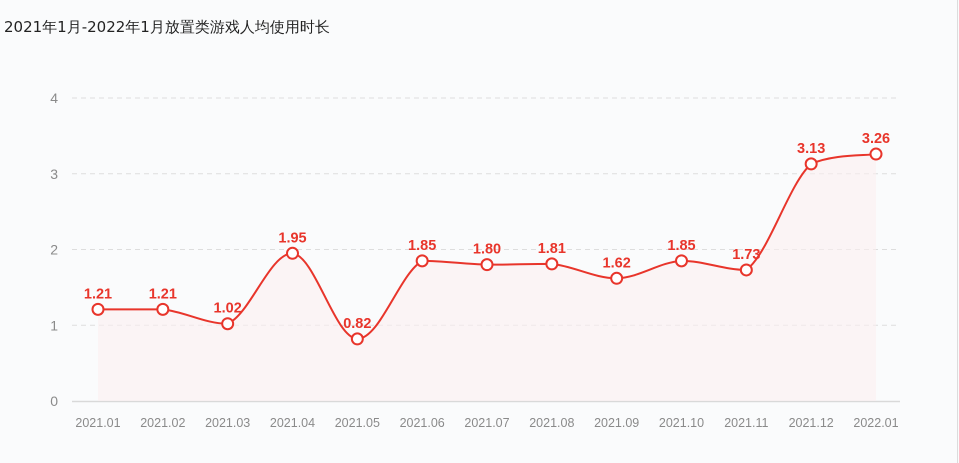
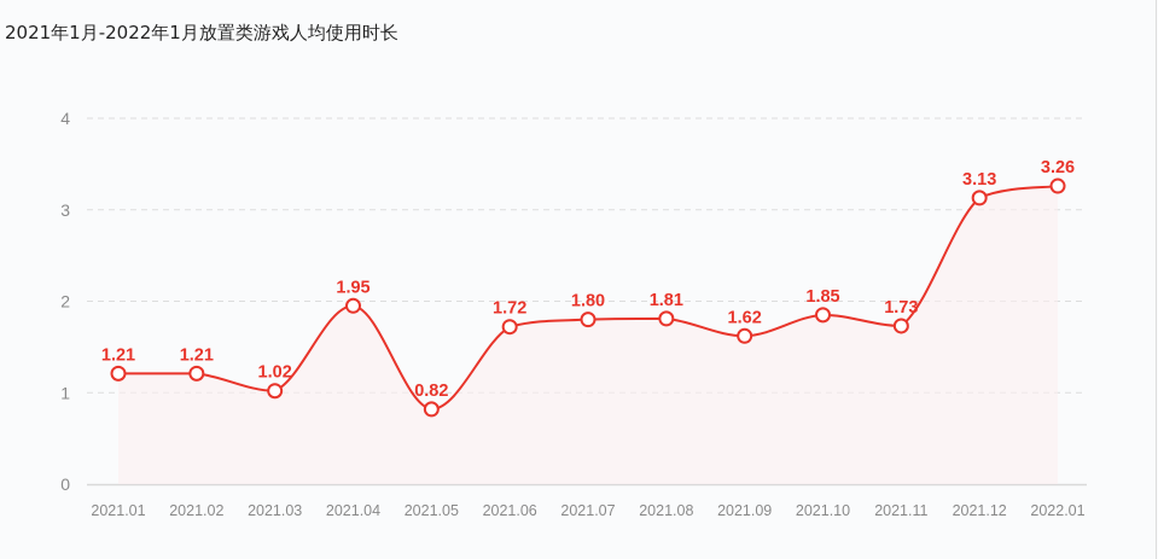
2021.06: 1.85 -> 1.72
